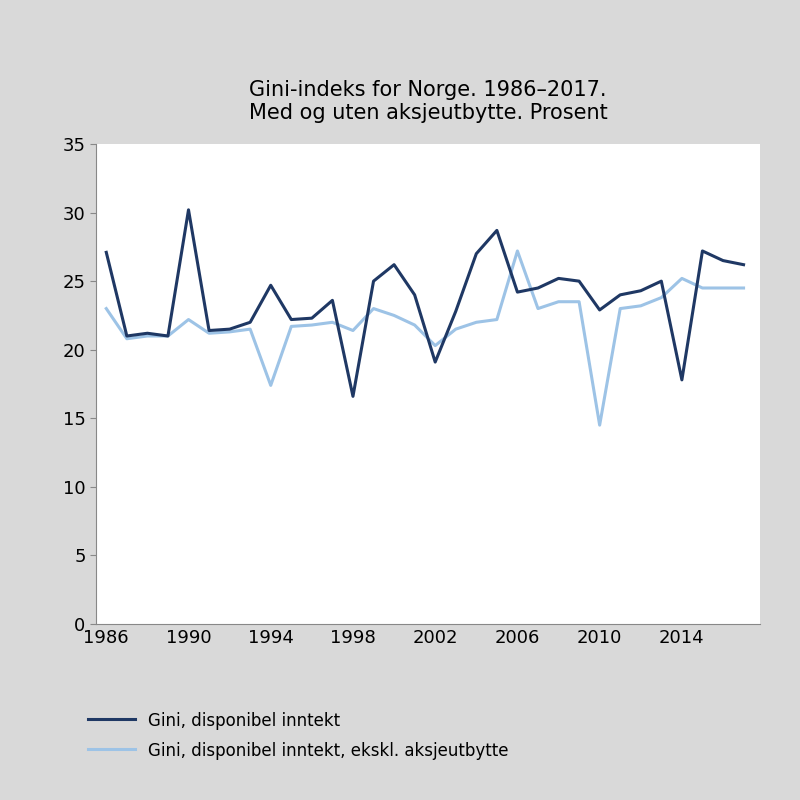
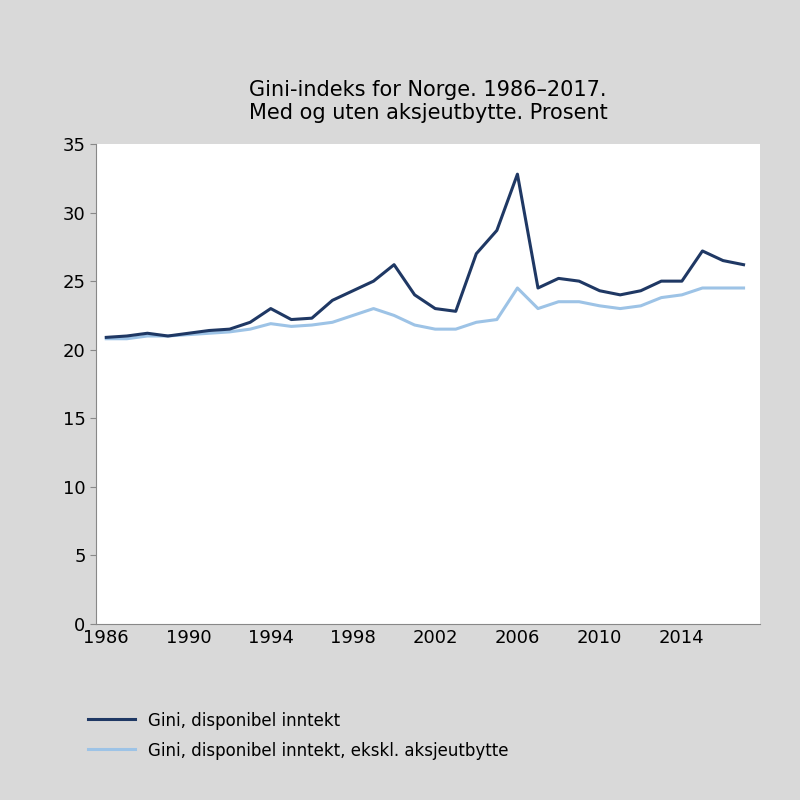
Gini, disponibel inntekt/1986: 27.1 -> 20.9
Gini, disponibel inntekt, ekskl. aksjeutbytte/1986: 23.0 -> 20.8
Gini, disponibel inntekt/1990: 30.2 -> 21.2
Gini, disponibel inntekt, ekskl. aksjeutbytte/1990: 22.2 -> 21.1
Gini, disponibel inntekt/1994: 24.7 -> 23.0
Gini, disponibel inntekt, ekskl. aksjeutbytte/1994: 17.4 -> 21.9
Gini, disponibel inntekt/1998: 16.6 -> 24.3
Gini, disponibel inntekt, ekskl. aksjeutbytte/1998: 21.4 -> 22.5
Gini, disponibel inntekt/2002: 19.1 -> 23.0
Gini, disponibel inntekt, ekskl. aksjeutbytte/2002: 20.3 -> 21.5
Gini, disponibel inntekt/2006: 24.2 -> 32.8
Gini, disponibel inntekt, ekskl. aksjeutbytte/2006: 27.2 -> 24.5
Gini, disponibel inntekt/2010: 22.9 -> 24.3
Gini, disponibel inntekt, ekskl. aksjeutbytte/2010: 14.5 -> 23.2
Gini, disponibel inntekt/2014: 17.8 -> 25.0
Gini, disponibel inntekt, ekskl. aksjeutbytte/2014: 25.2 -> 24.0
